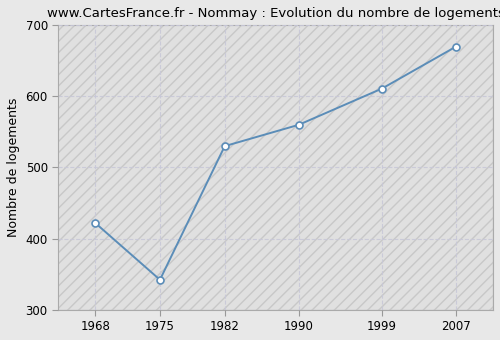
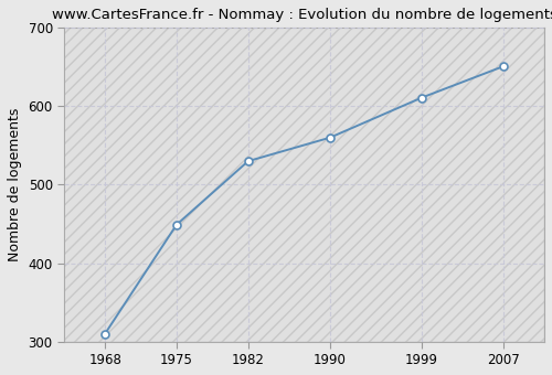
1968: 422 -> 310
1975: 342 -> 449
2007: 670 -> 651
